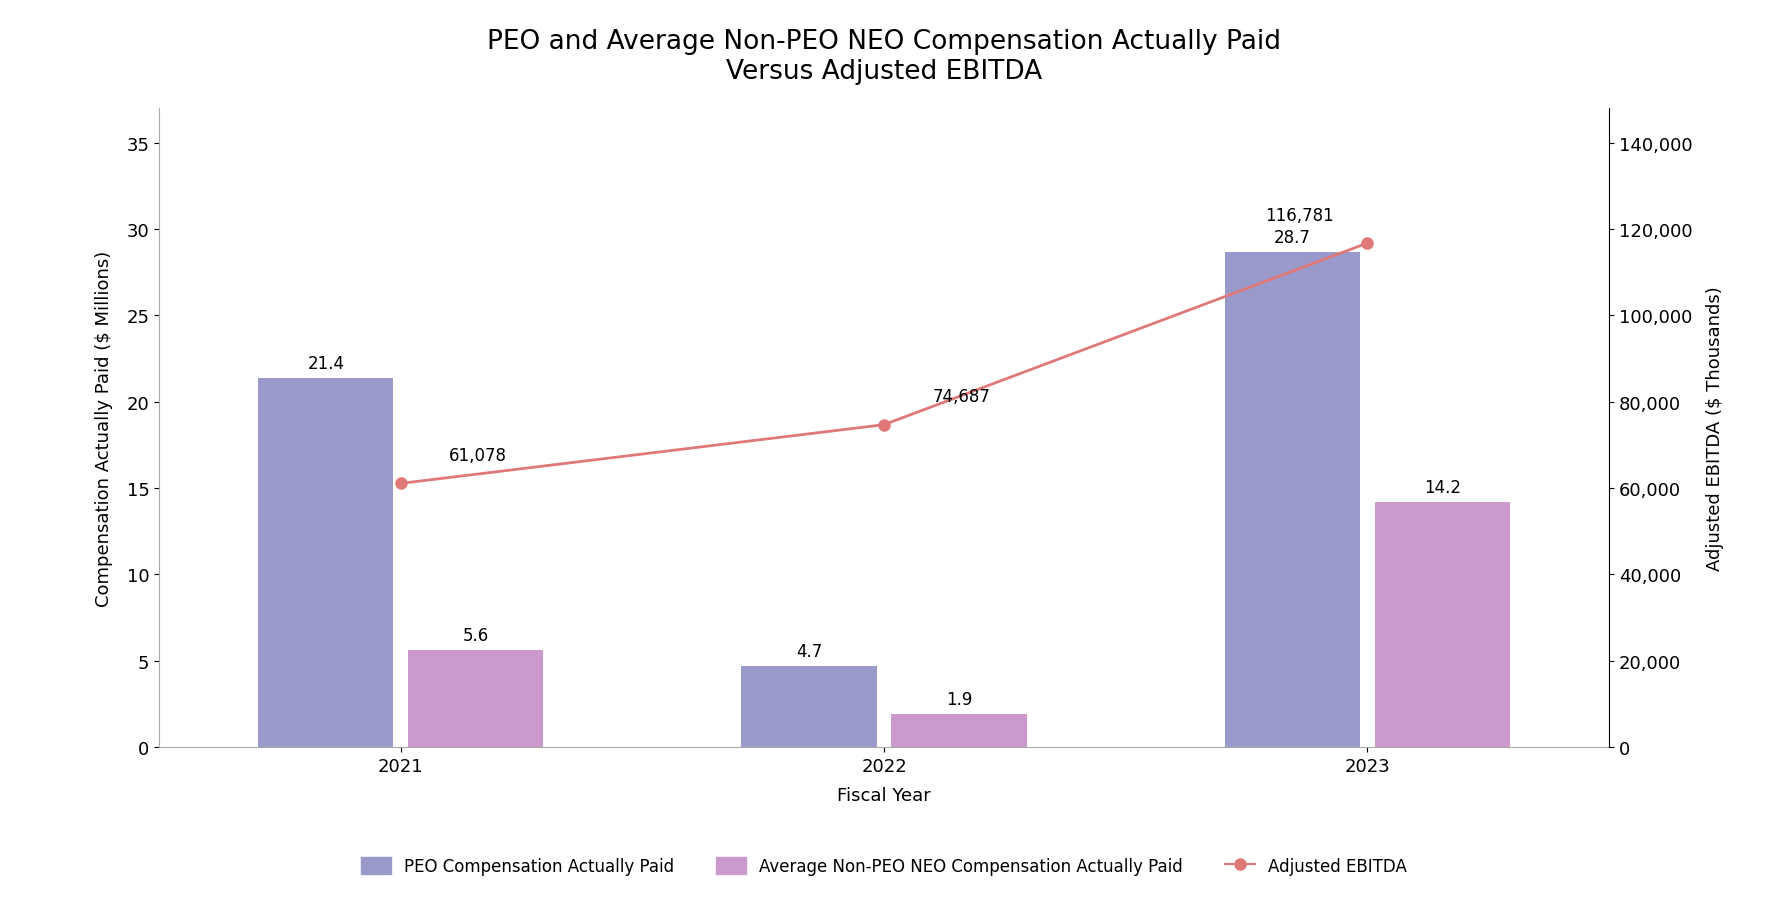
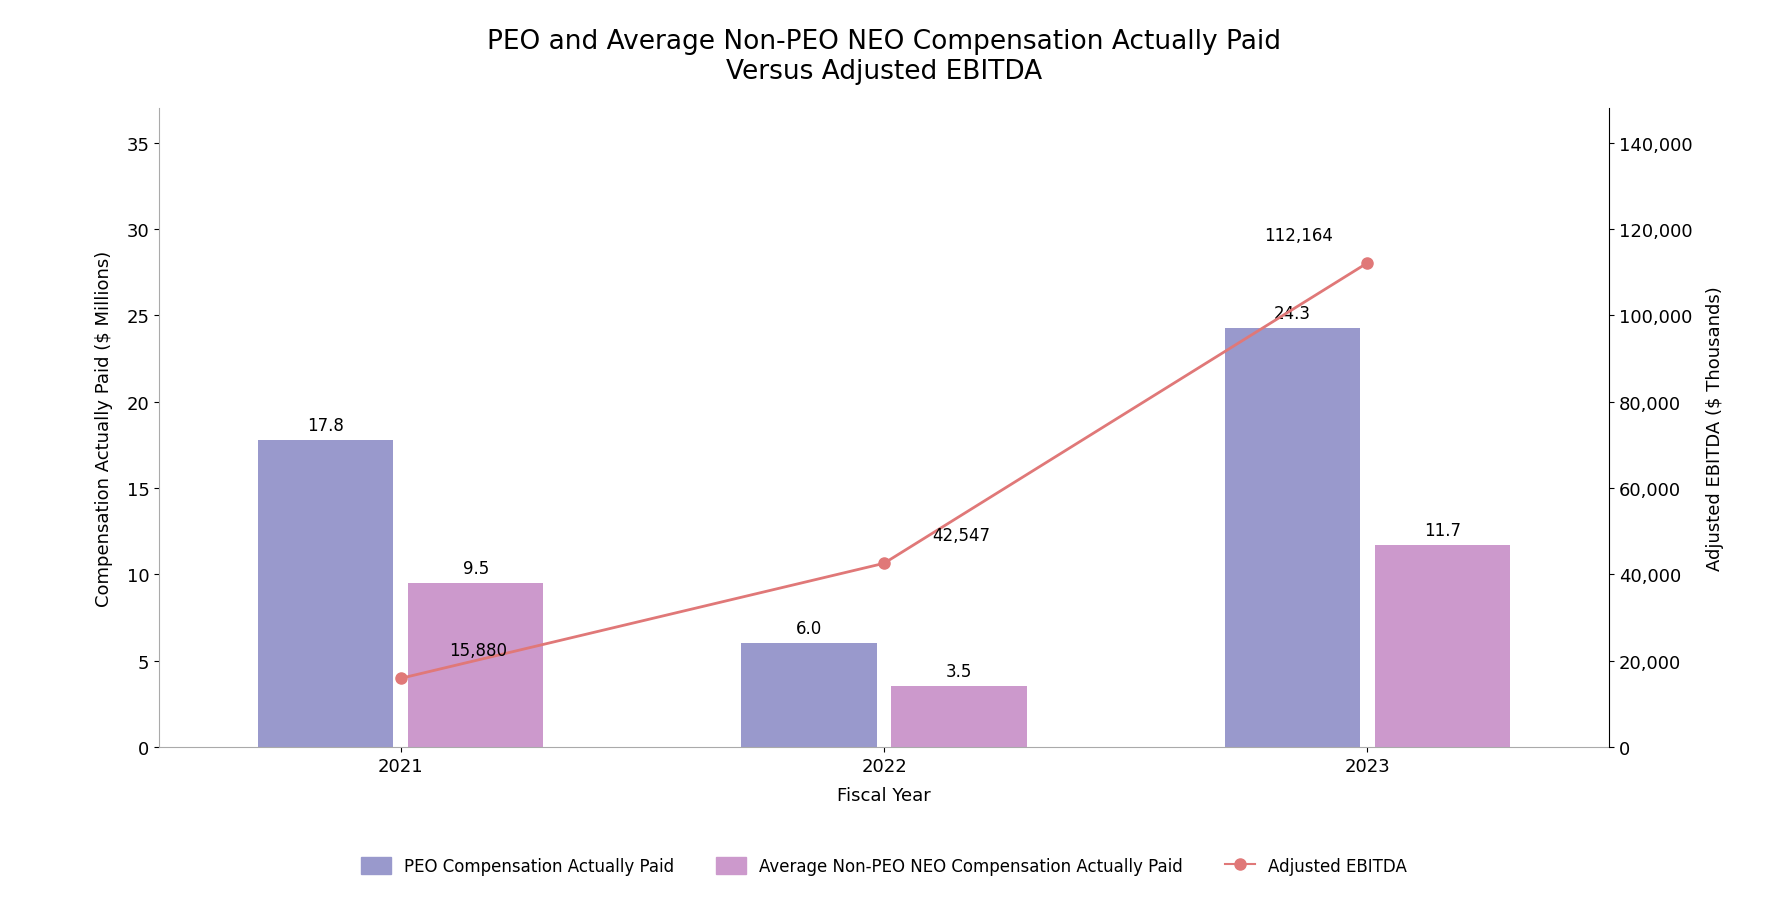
PEO Compensation Actually Paid/2021: 21.4 -> 17.8
Adjusted EBITDA/2021: 61,078 -> 15,880
Average Non-PEO NEO Compensation Actually Paid/2021: 5.6 -> 9.5
PEO Compensation Actually Paid/2022: 4.7 -> 6.0
Adjusted EBITDA/2022: 74,687 -> 42,547
Average Non-PEO NEO Compensation Actually Paid/2022: 1.9 -> 3.5
PEO Compensation Actually Paid/2023: 28.7 -> 24.3
Adjusted EBITDA/2023: 116,781 -> 112,164
Average Non-PEO NEO Compensation Actually Paid/2023: 14.2 -> 11.7
